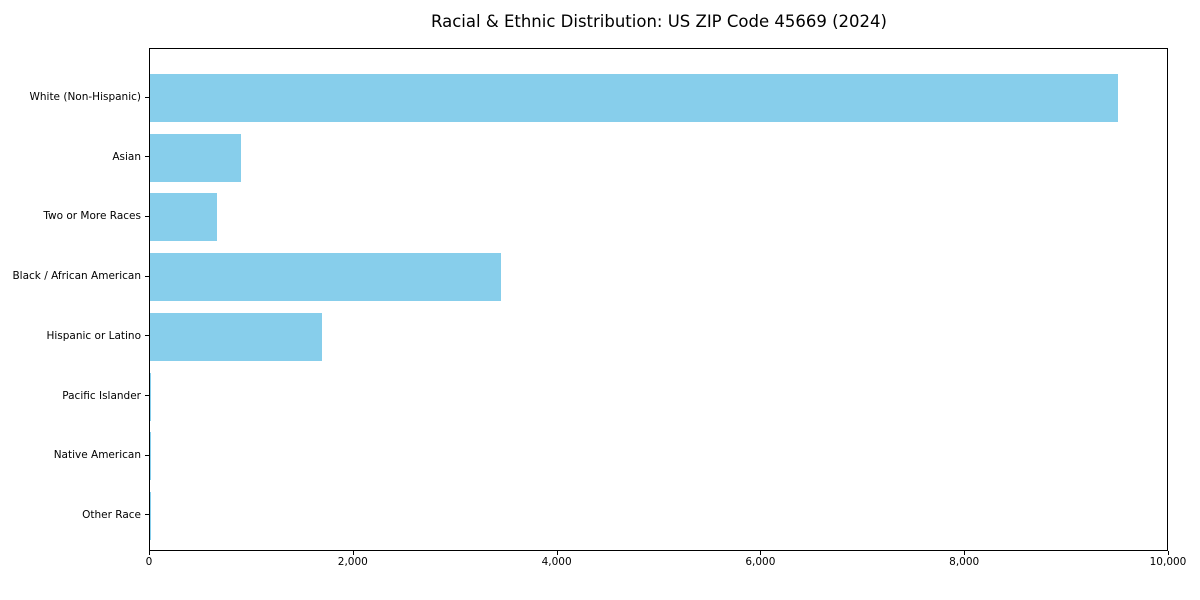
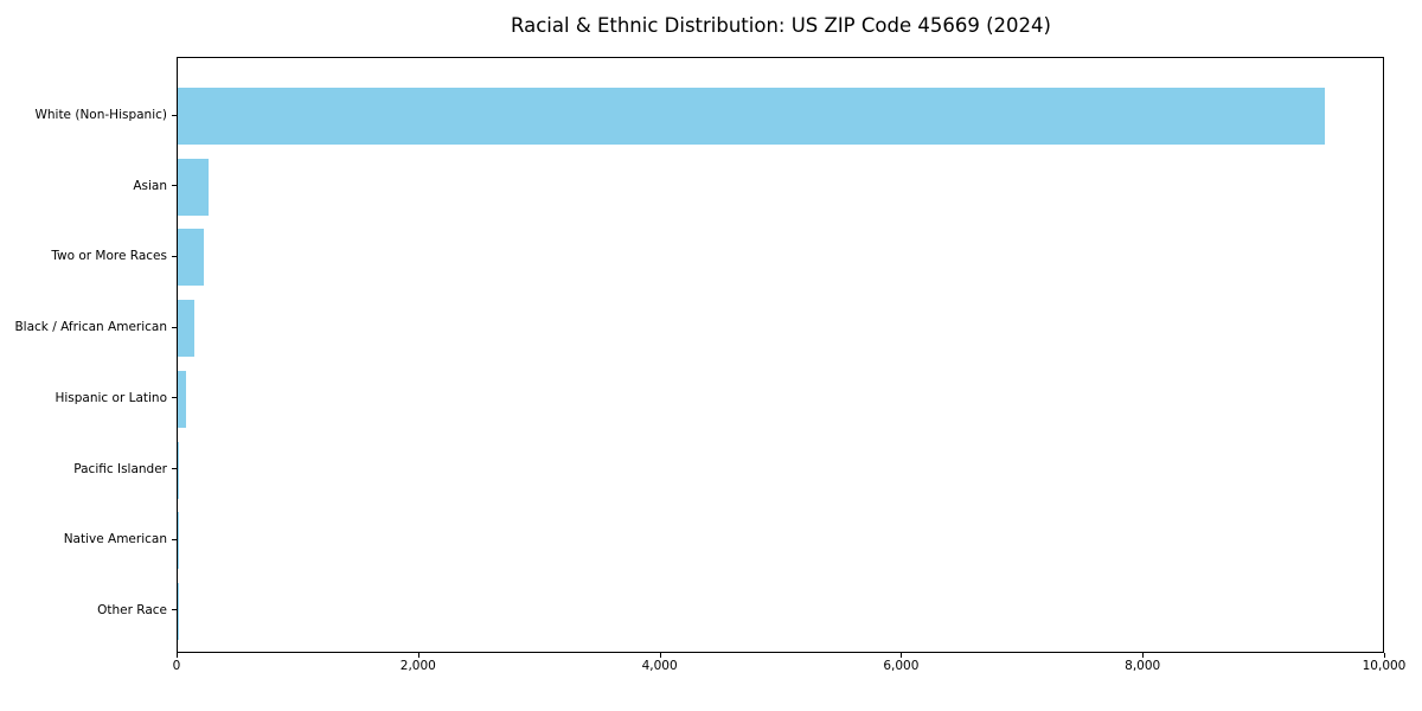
Asian: 890 -> 260
Two or More Races: 660 -> 220
Black / African American: 3450 -> 140
Hispanic or Latino: 1690 -> 70
